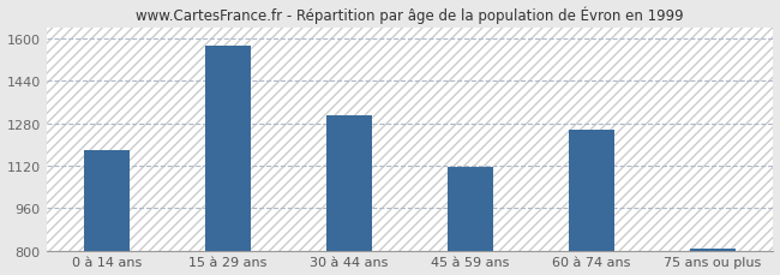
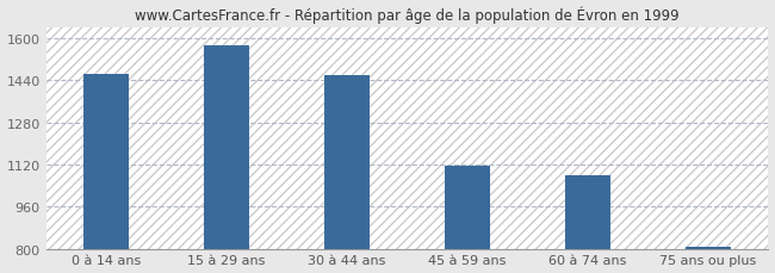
0 à 14 ans: 1178 -> 1465
30 à 44 ans: 1310 -> 1460
60 à 74 ans: 1255 -> 1080
